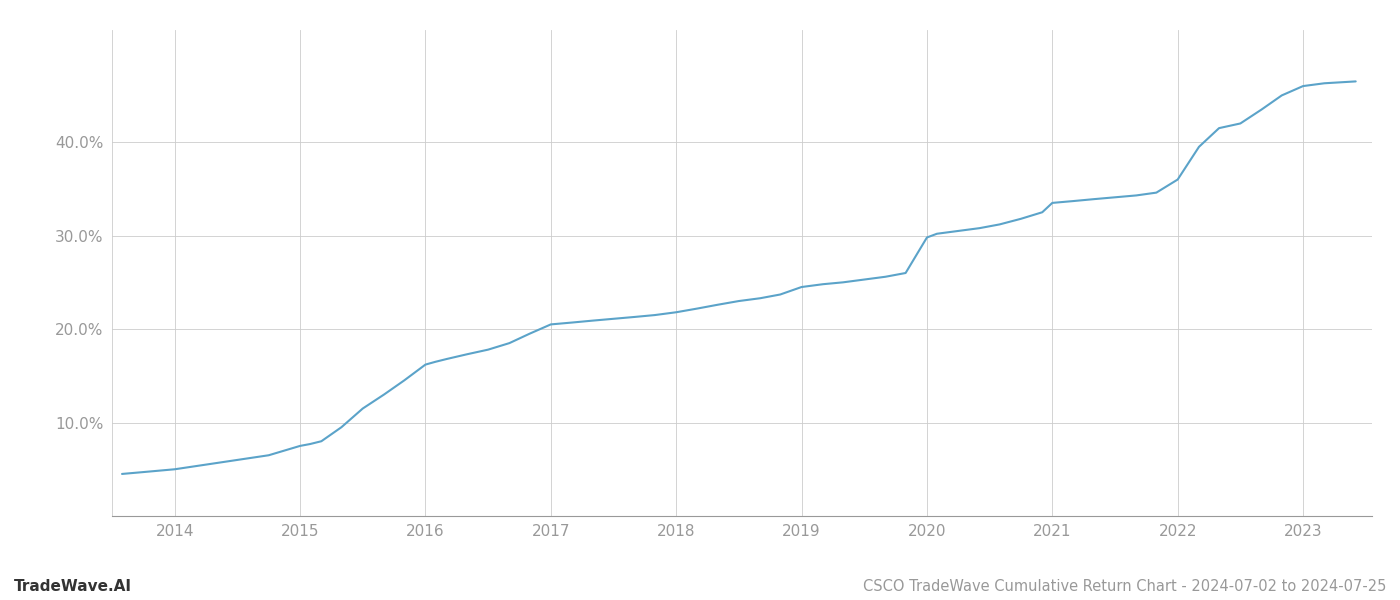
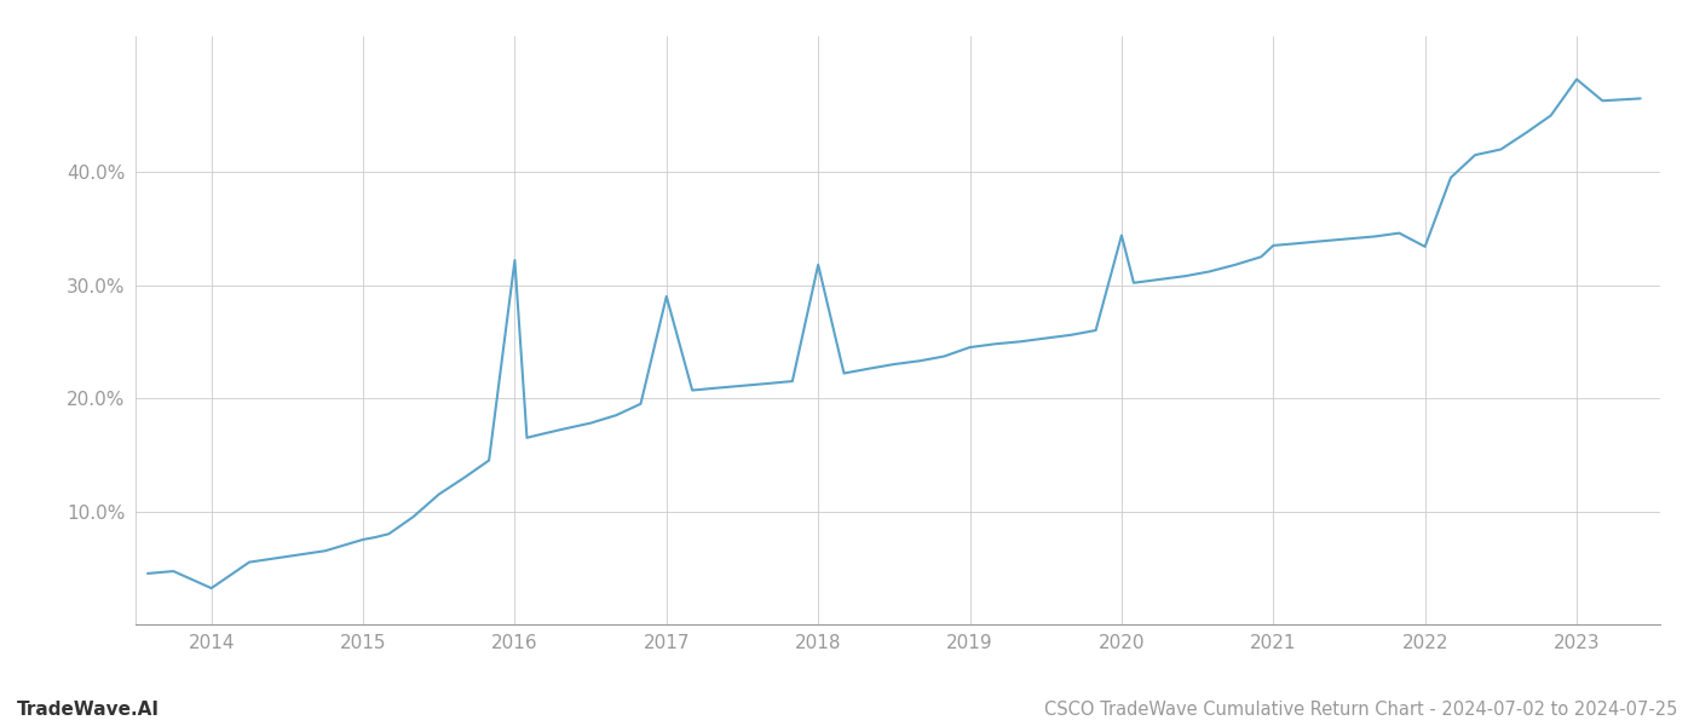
2014: 5.0% -> 3.2%
2016: 16.2% -> 32.2%
2017: 20.5% -> 29.0%
2018: 21.8% -> 31.8%
2020: 29.8% -> 34.4%
2022: 36.0% -> 33.4%
2023: 46.0% -> 48.2%
